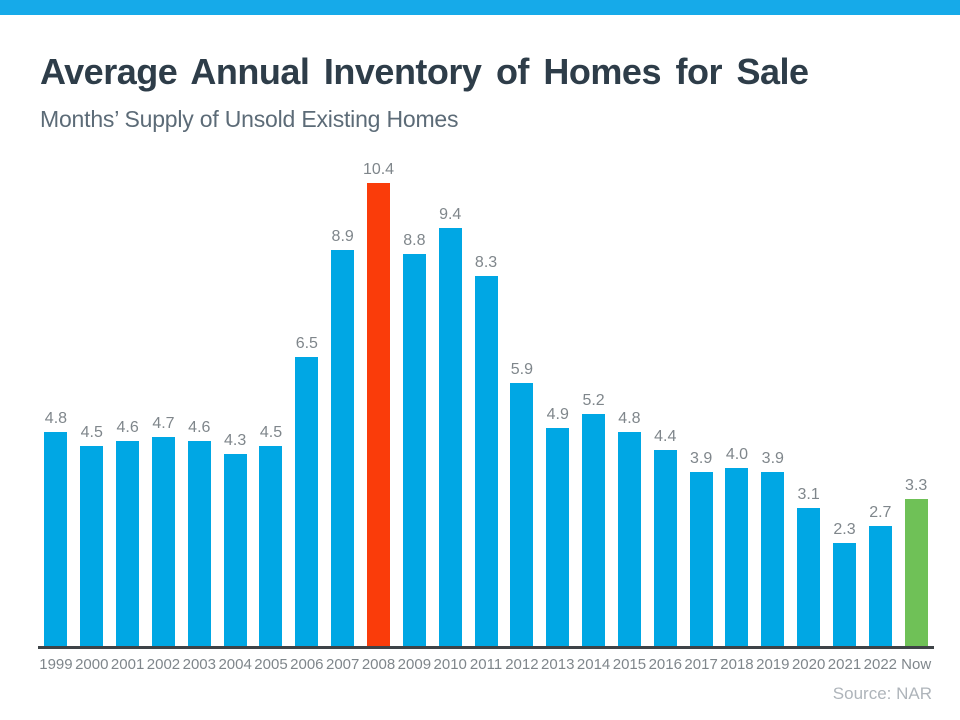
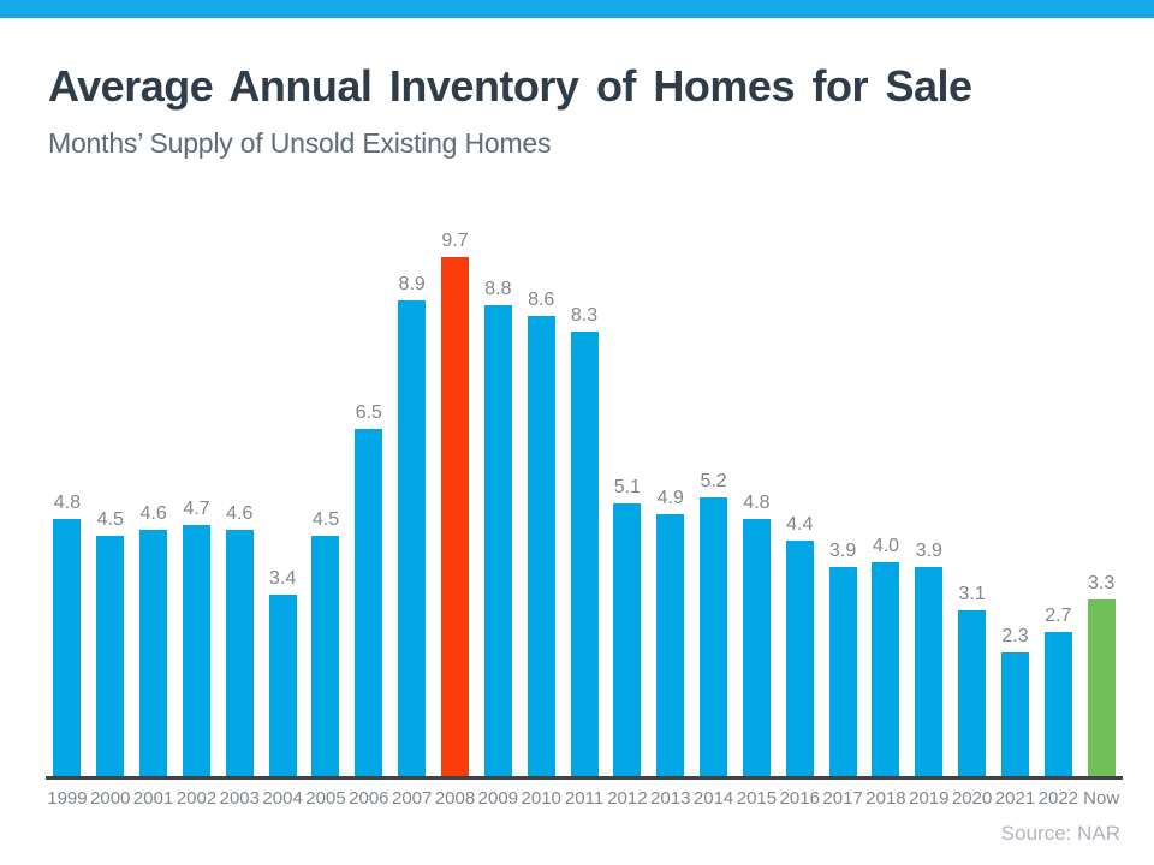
2004: 4.3 -> 3.4
2008: 10.4 -> 9.7
2010: 9.4 -> 8.6
2012: 5.9 -> 5.1
